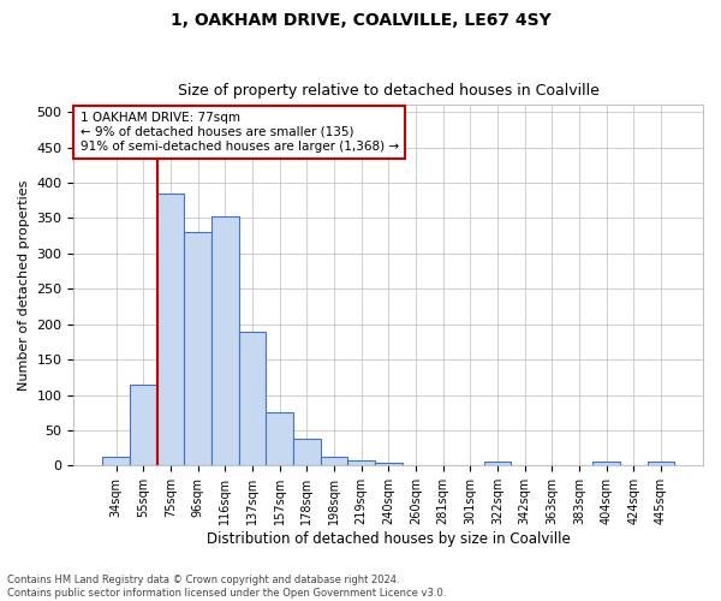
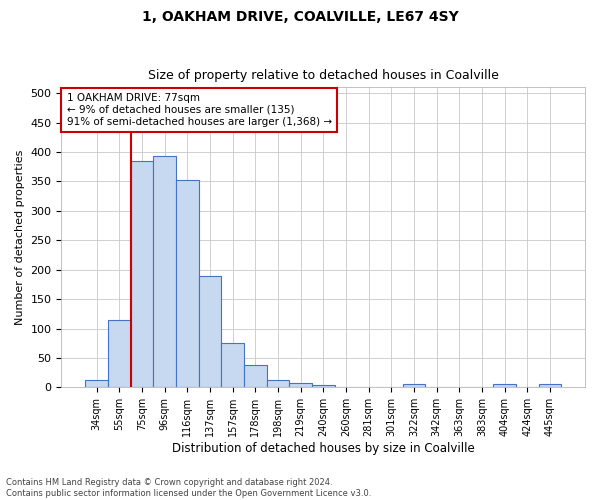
96sqm: 330 -> 394
